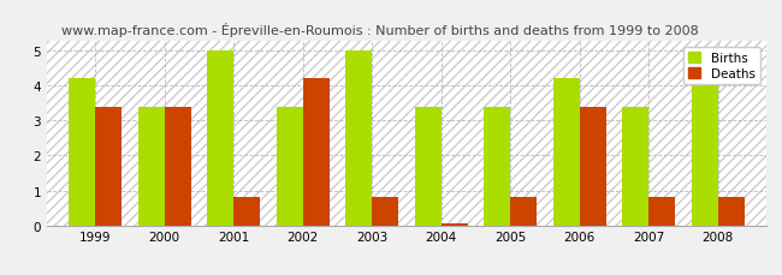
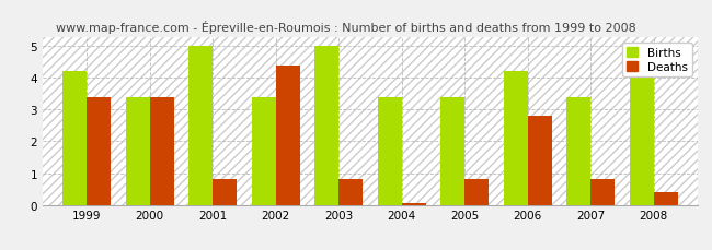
Deaths/2002: 4.20 -> 4.40
Deaths/2006: 3.40 -> 2.80
Deaths/2008: 0.80 -> 0.40
